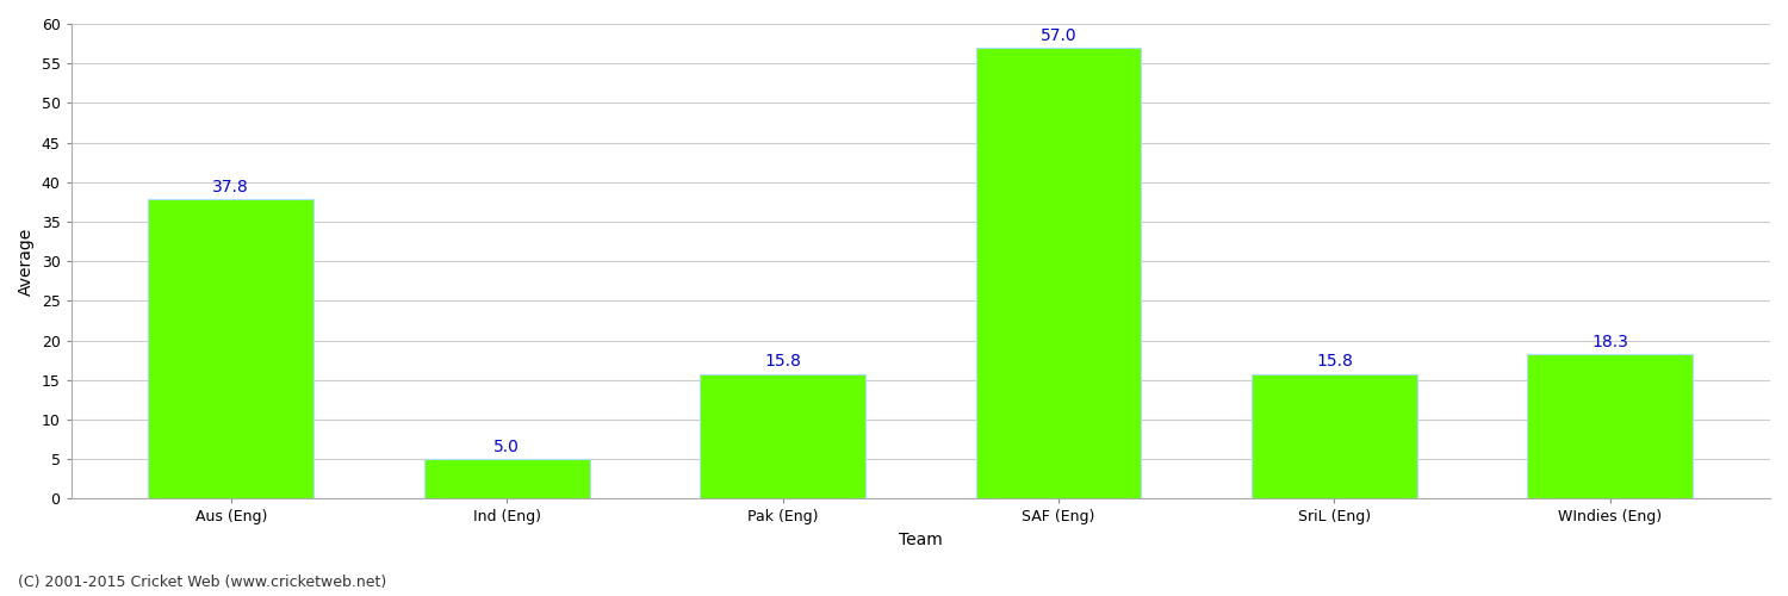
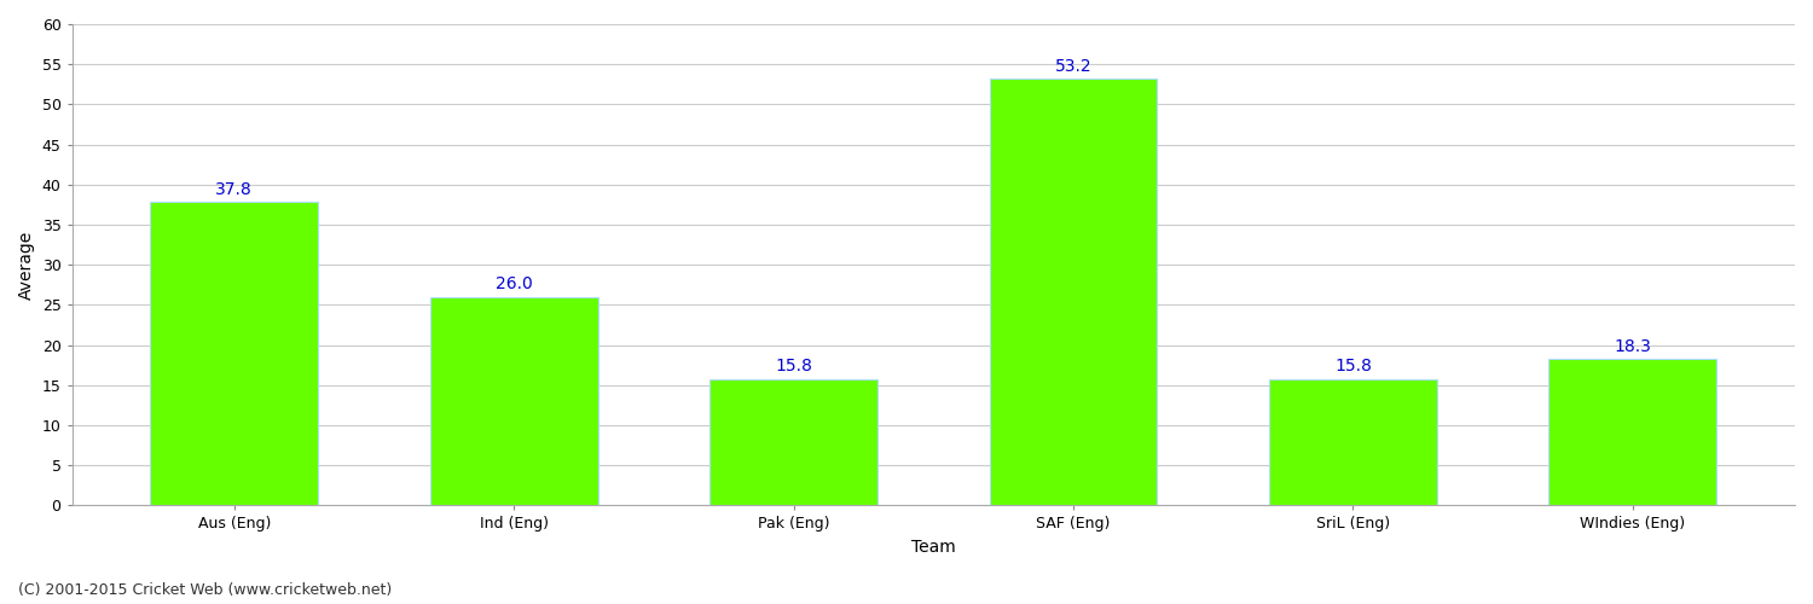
Ind (Eng): 5.0 -> 26.0
SAF (Eng): 57.0 -> 53.2
